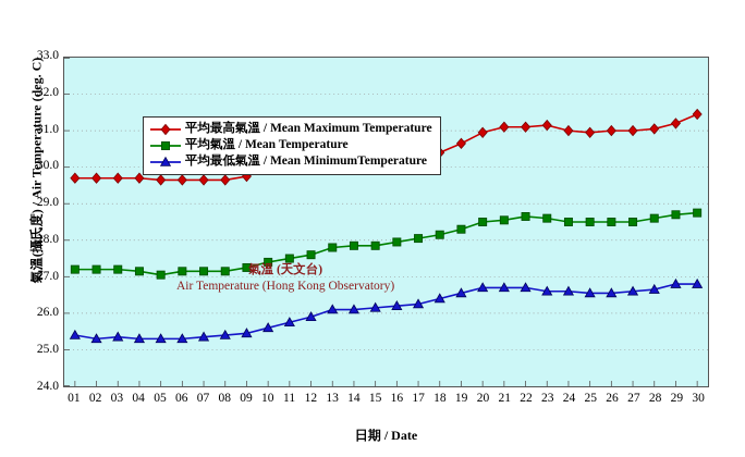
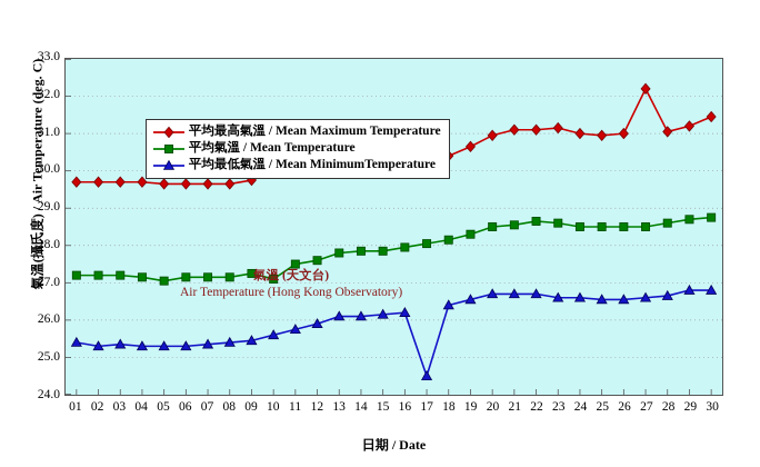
平均氣溫 / Mean Temperature/10: 27.4 -> 27.1
平均最低氣溫 / Mean MinimumTemperature/17: 26.2 -> 24.5
平均最高氣溫 / Mean Maximum Temperature/27: 31.0 -> 32.2
